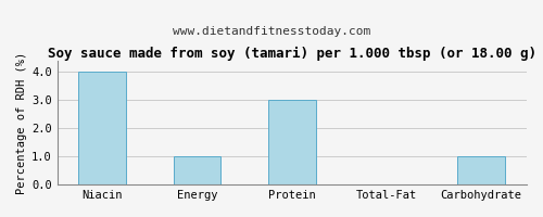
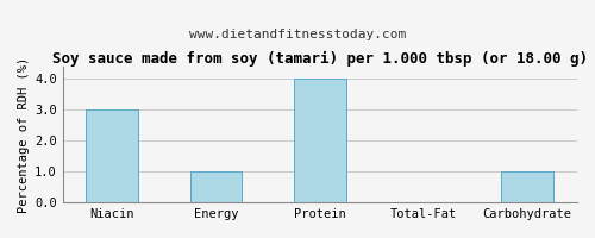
Niacin: 4 -> 3
Protein: 3 -> 4
